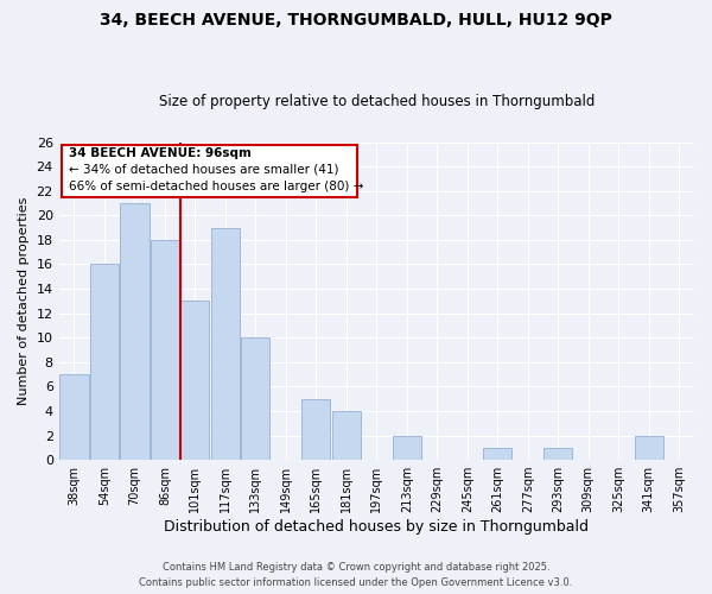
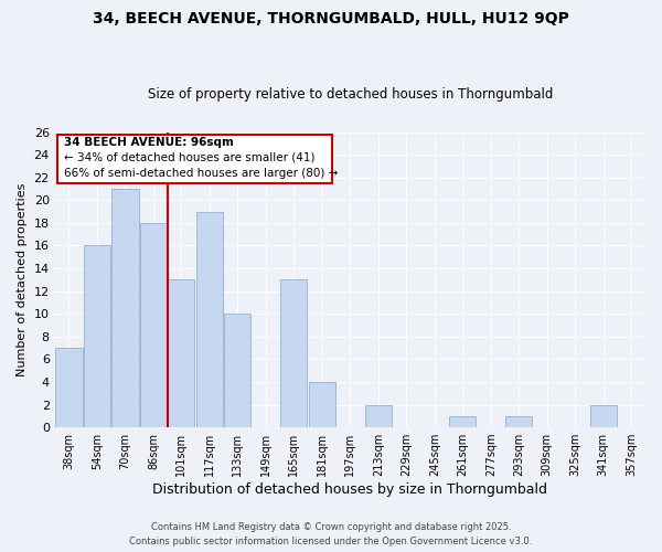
165sqm: 5 -> 13
